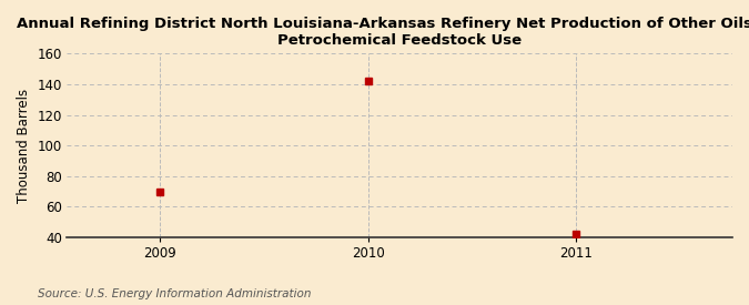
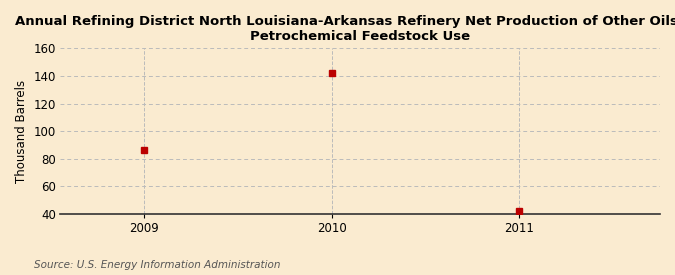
2009: 70 -> 86
